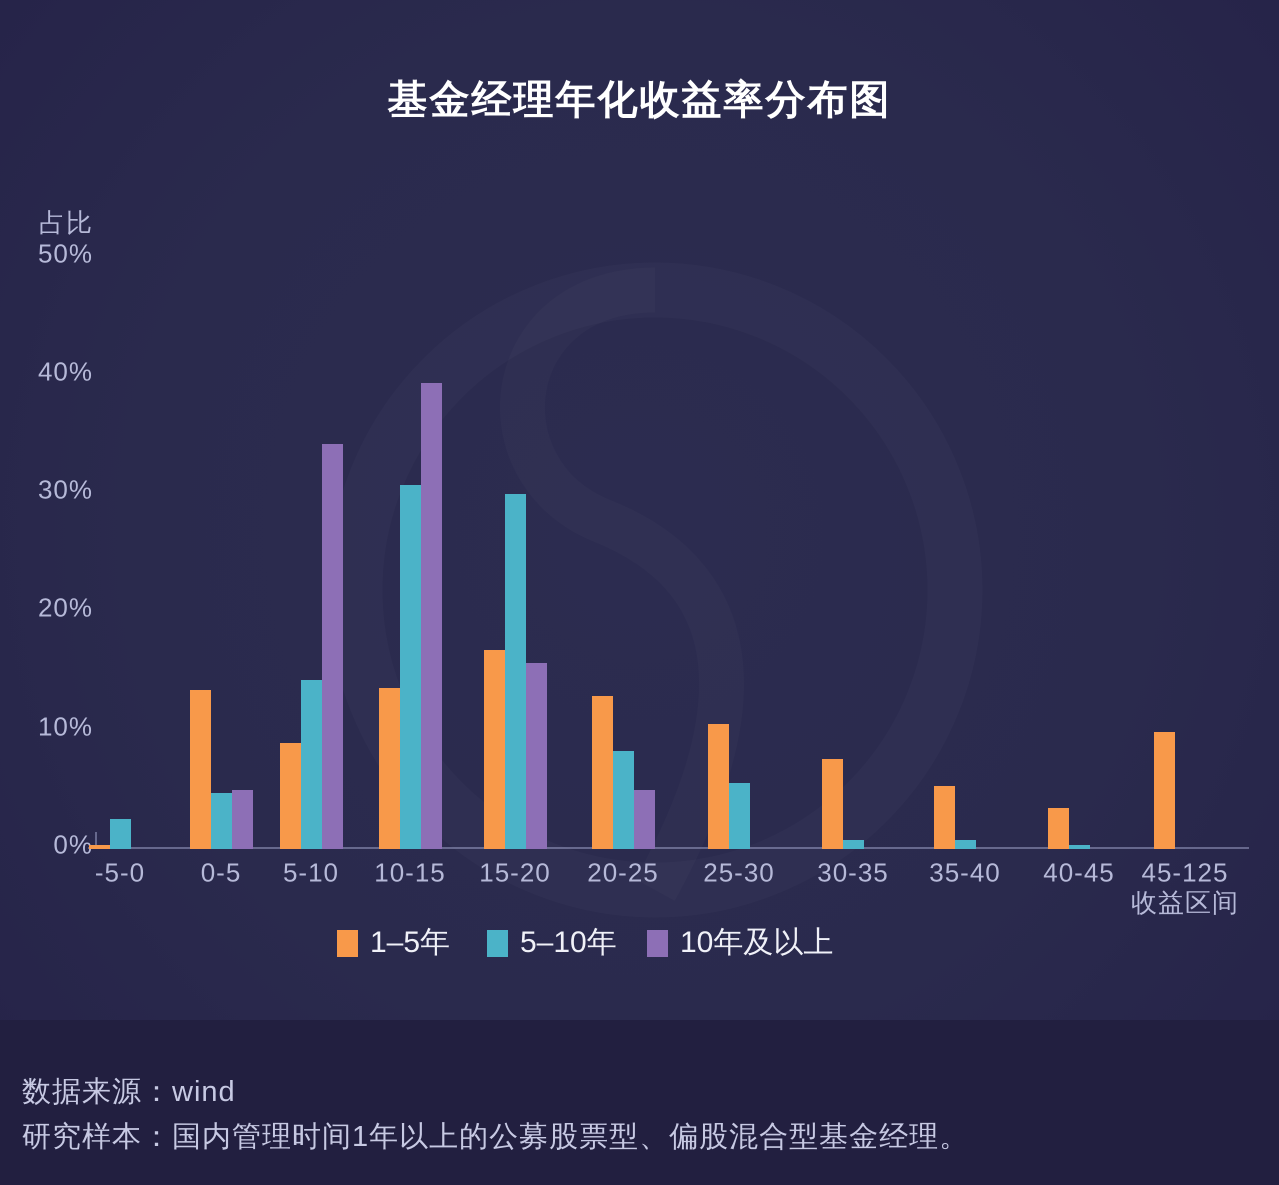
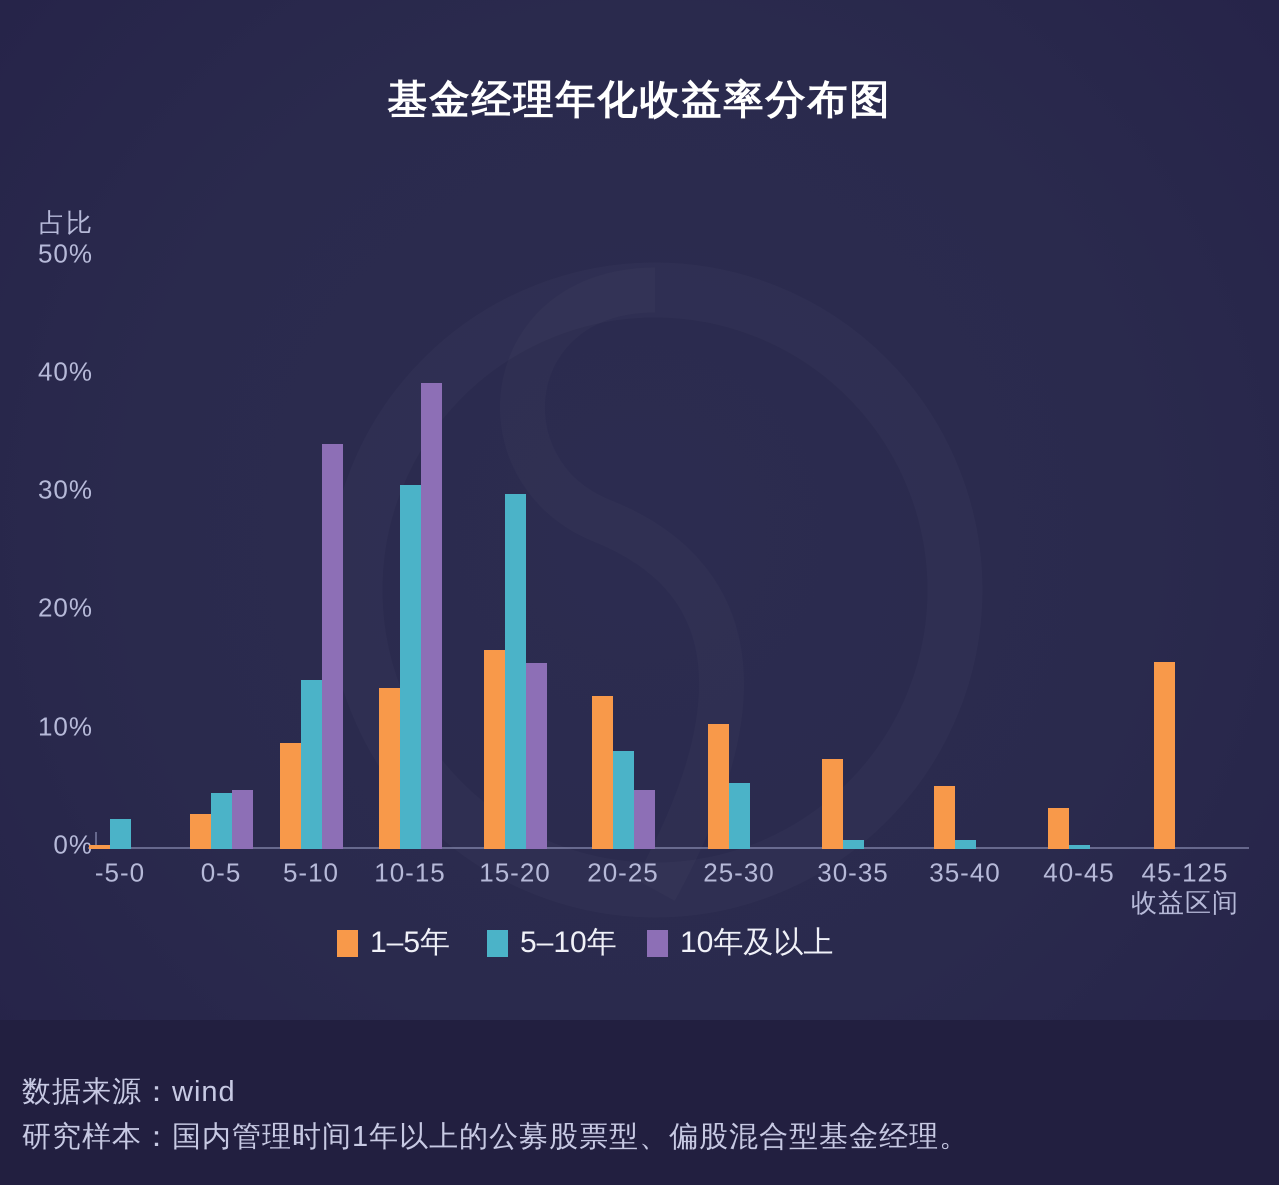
1–5年/0-5: 13.4% -> 3.0%
1–5年/45-125: 9.9% -> 15.8%
